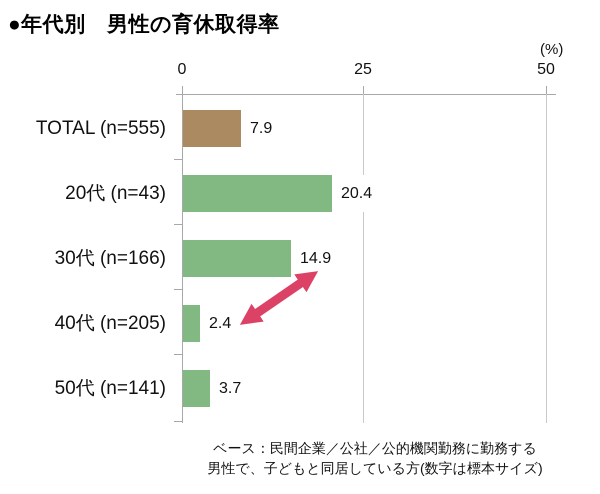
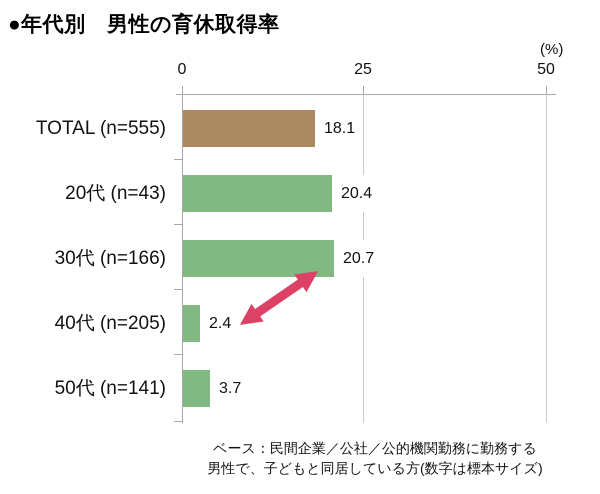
TOTAL (n=555): 7.9 -> 18.1
30代 (n=166): 14.9 -> 20.7
